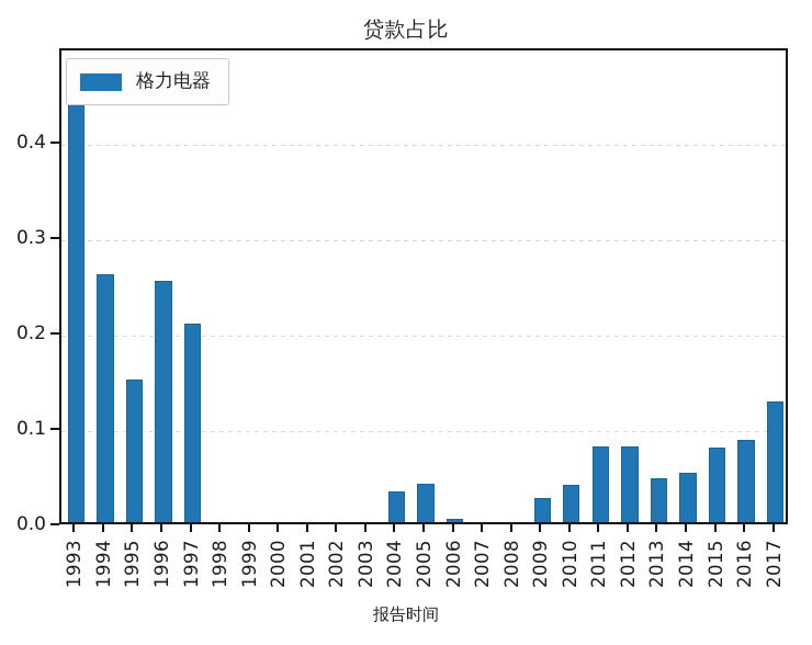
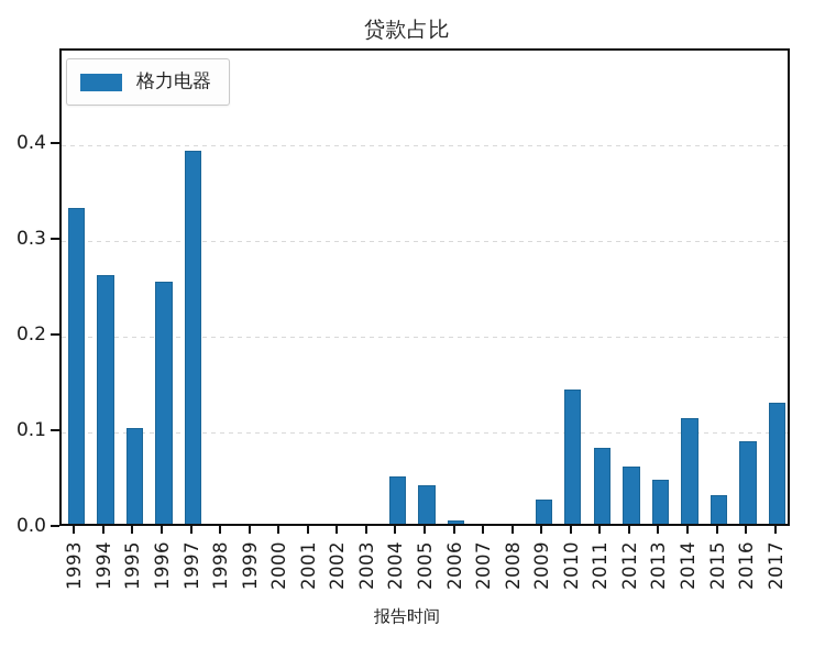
1993: 0.48 -> 0.33
1995: 0.15 -> 0.10
1997: 0.21 -> 0.39
2004: 0.03 -> 0.05
2010: 0.04 -> 0.14
2012: 0.08 -> 0.06
2014: 0.05 -> 0.11
2015: 0.08 -> 0.03
